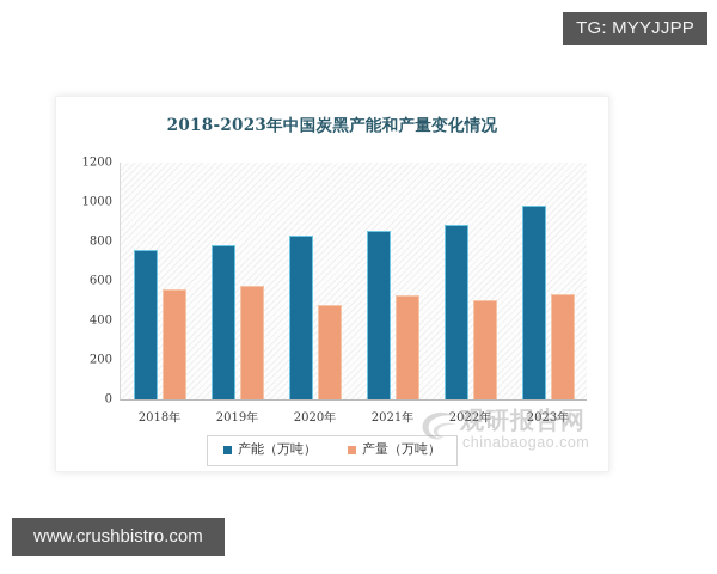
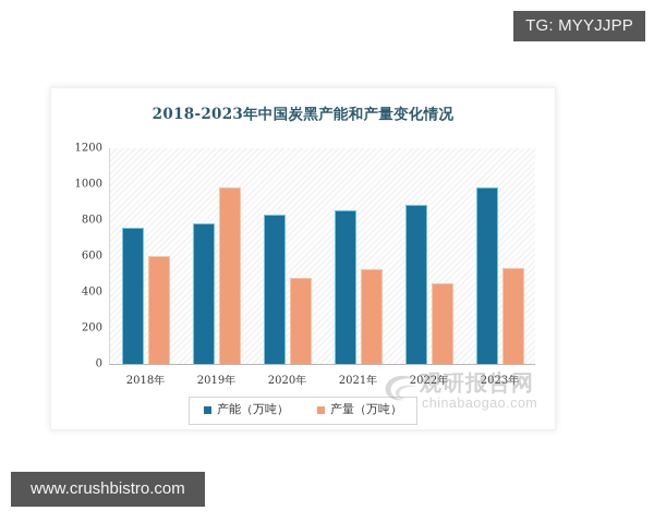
产量（万吨）/2018年: 560 -> 600
产量（万吨）/2019年: 580 -> 980
产量（万吨）/2022年: 500 -> 450
